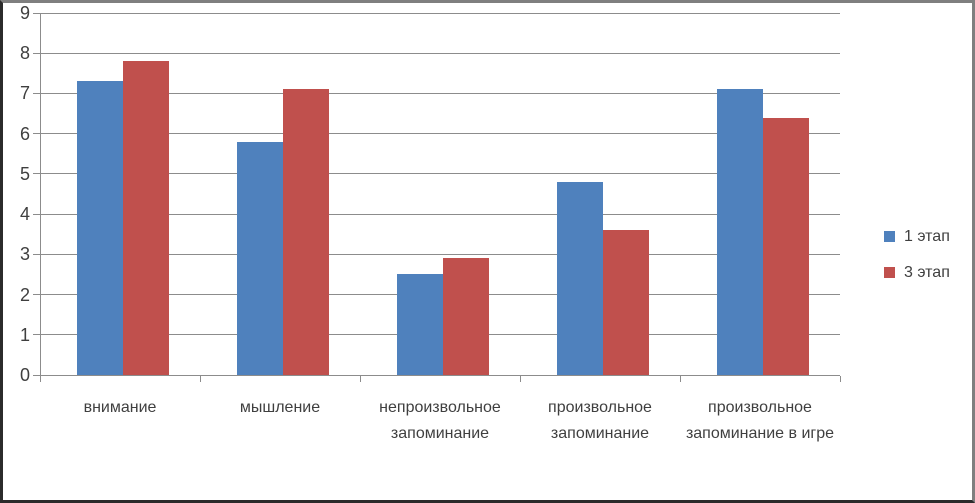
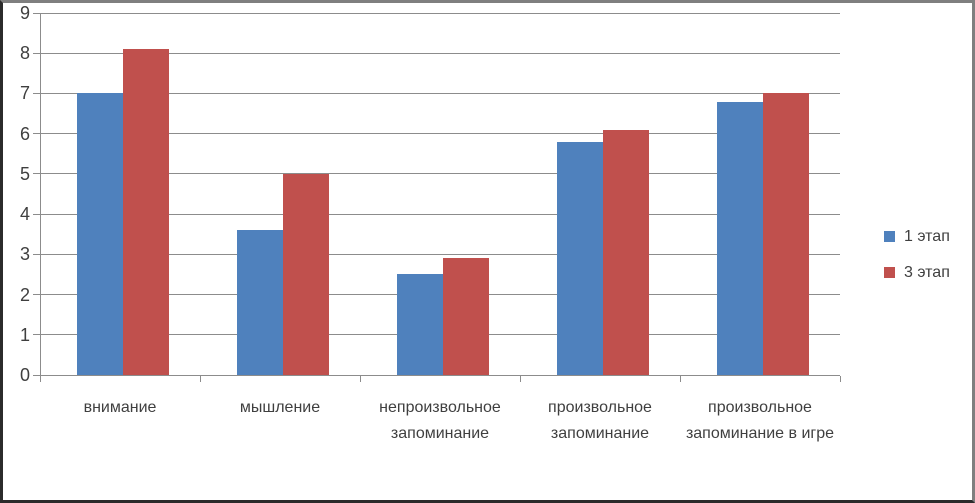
1 этап/внимание: 7.3 -> 7.0
3 этап/внимание: 7.8 -> 8.1
1 этап/мышление: 5.8 -> 3.6
3 этап/мышление: 7.1 -> 5.0
1 этап/произвольное запоминание: 4.8 -> 5.8
3 этап/произвольное запоминание: 3.6 -> 6.1
1 этап/произвольное запоминание в игре: 7.1 -> 6.8
3 этап/произвольное запоминание в игре: 6.4 -> 7.0
